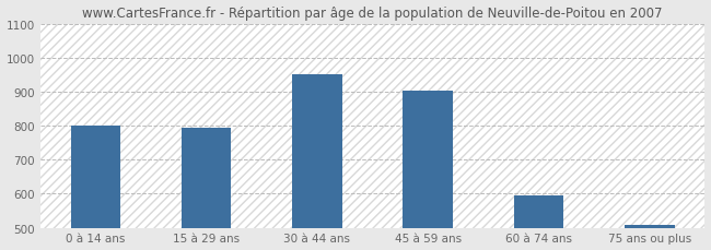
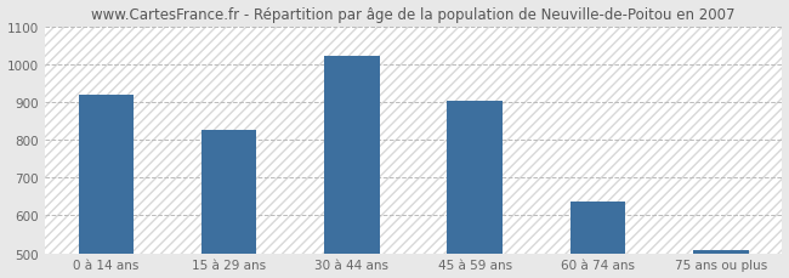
0 à 14 ans: 800 -> 920
15 à 29 ans: 795 -> 825
30 à 44 ans: 950 -> 1020
60 à 74 ans: 595 -> 635
